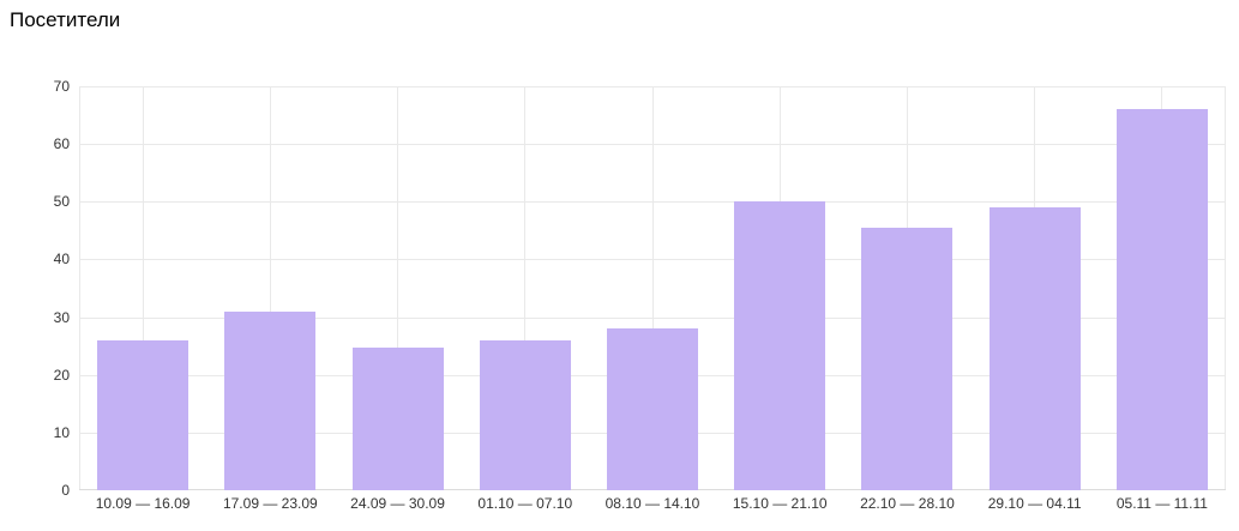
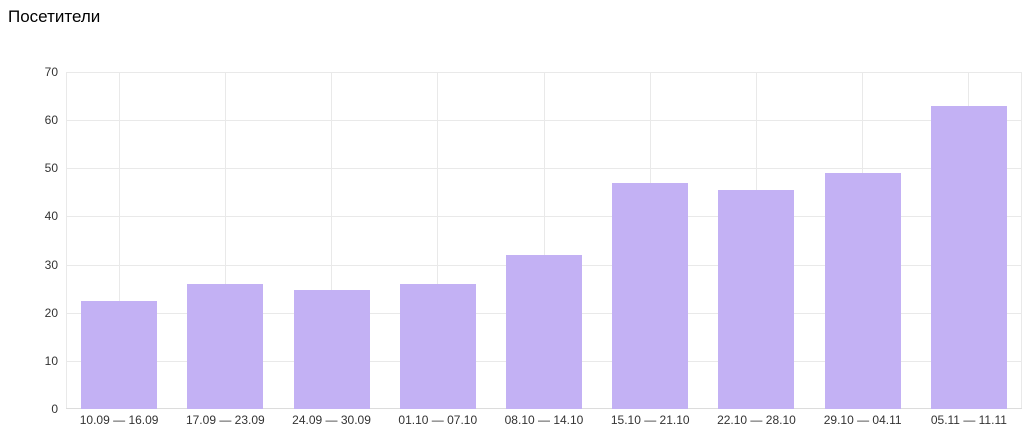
10.09 — 16.09: 26 -> 22
17.09 — 23.09: 31 -> 26
08.10 — 14.10: 28 -> 32
15.10 — 21.10: 50 -> 47
05.11 — 11.11: 66 -> 63
